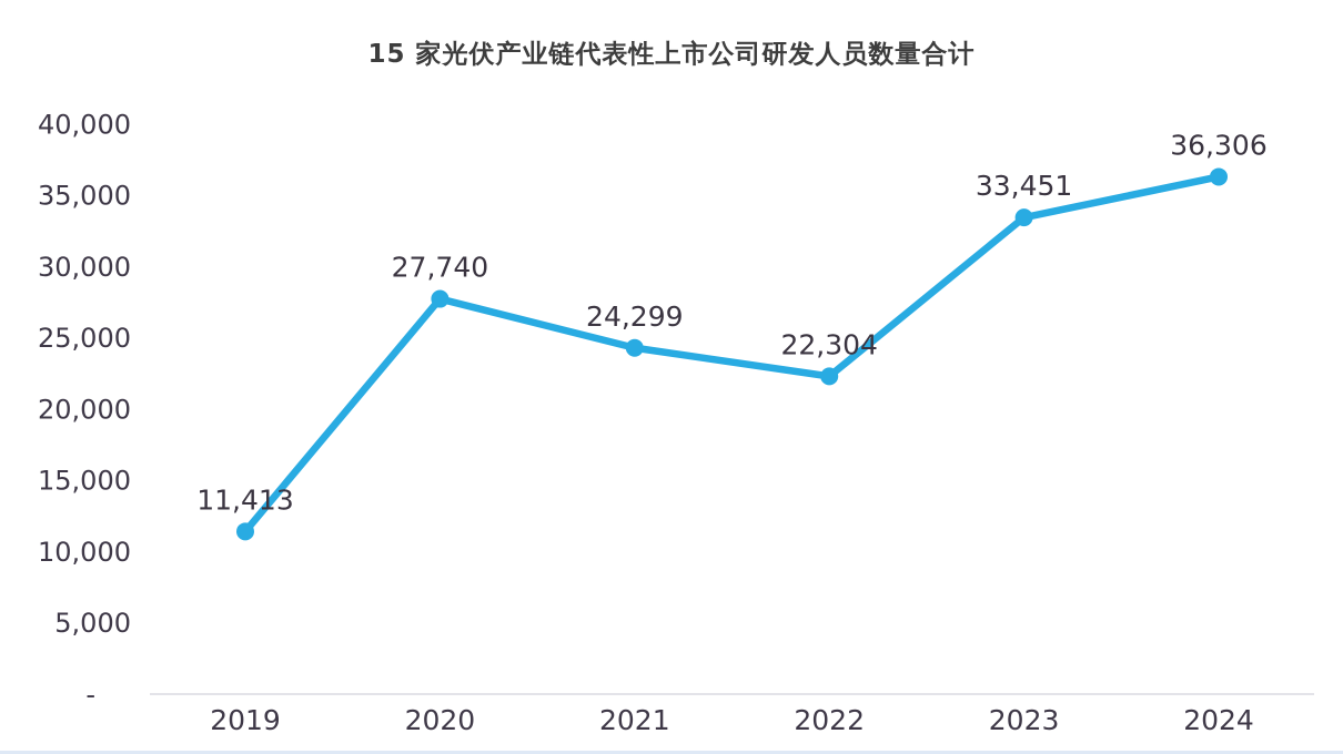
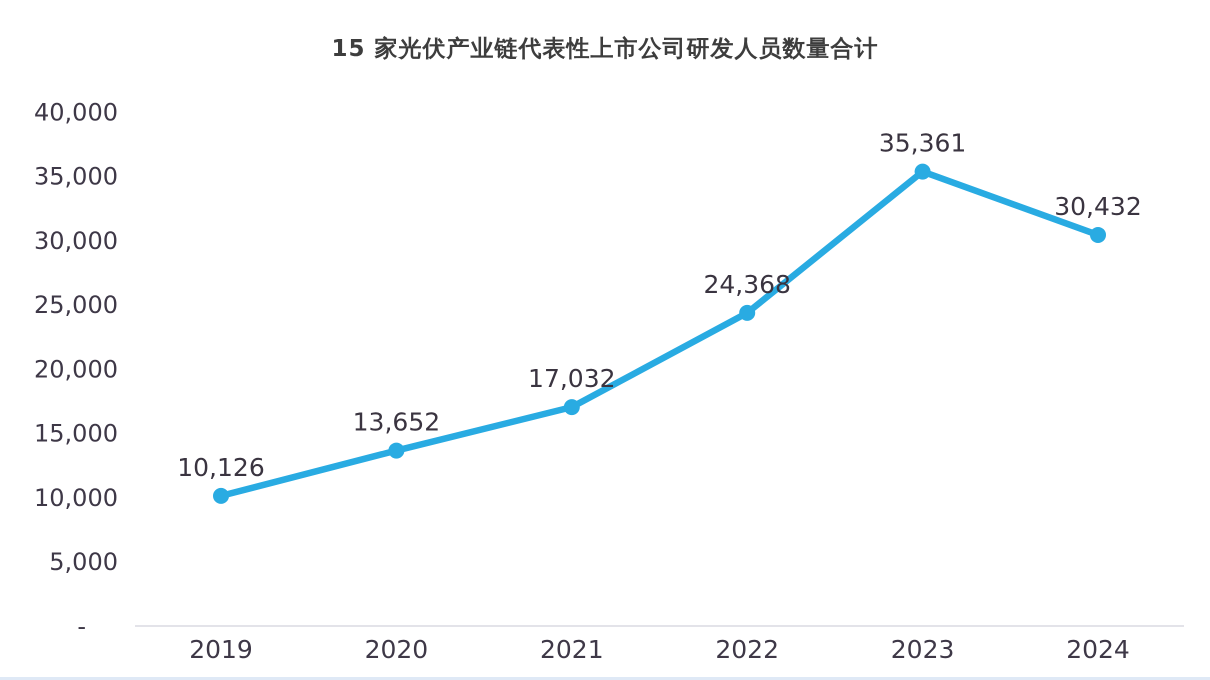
2019: 11,413 -> 10,126
2020: 27,740 -> 13,652
2021: 24,299 -> 17,032
2022: 22,304 -> 24,368
2023: 33,451 -> 35,361
2024: 36,306 -> 30,432
